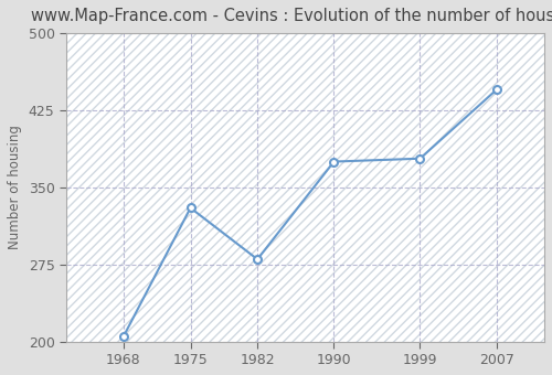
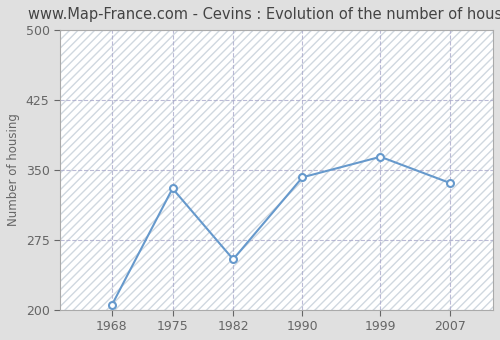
1982: 280 -> 254
1990: 375 -> 342
1999: 378 -> 364
2007: 445 -> 336
